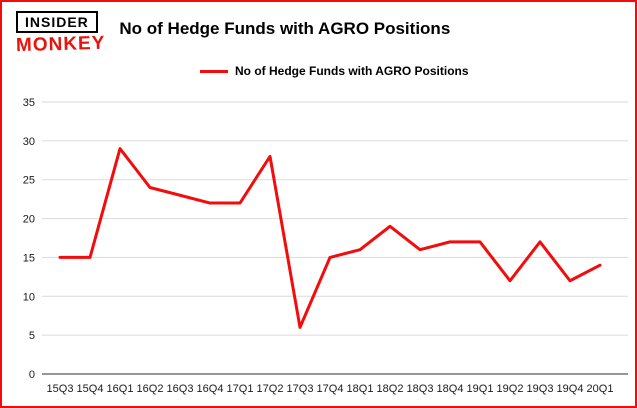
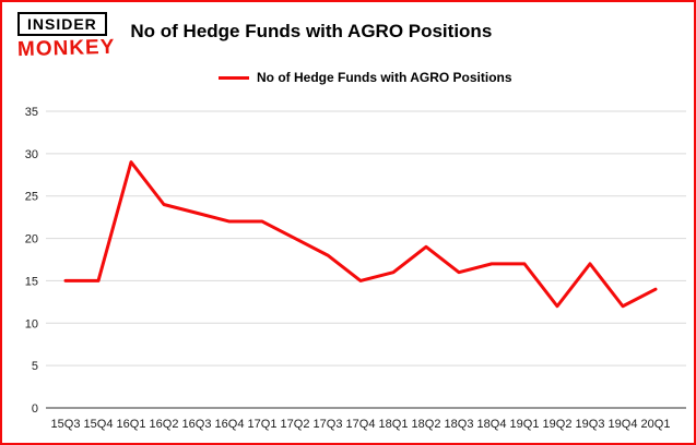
17Q2: 28 -> 20
17Q3: 6 -> 18
